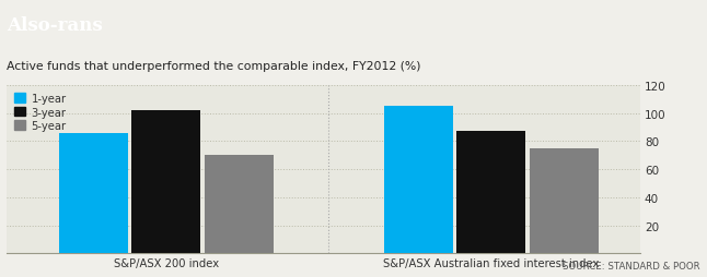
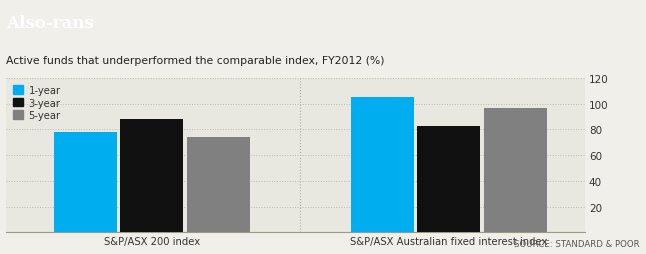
1-year/S&P/ASX 200 index: 86 -> 78
3-year/S&P/ASX 200 index: 102 -> 88
5-year/S&P/ASX 200 index: 70 -> 74
3-year/S&P/ASX Australian fixed interest index: 87 -> 83
5-year/S&P/ASX Australian fixed interest index: 75 -> 97
